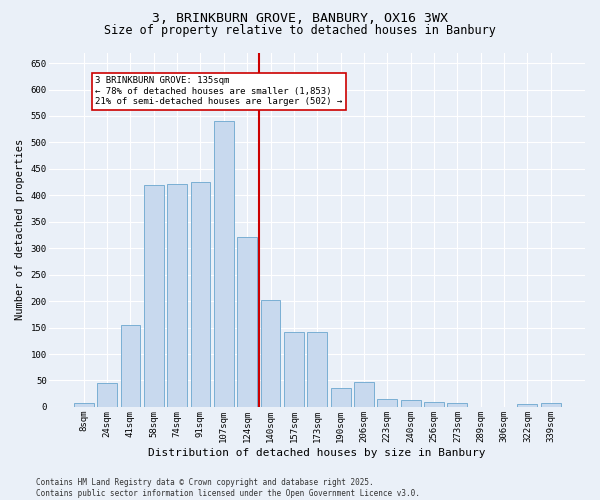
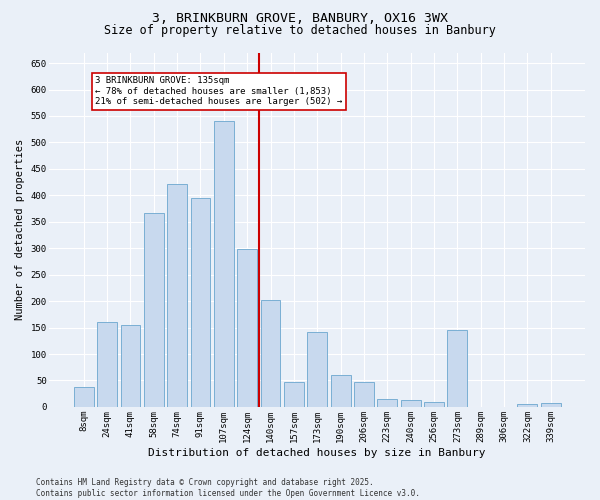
8sqm: 8 -> 38
24sqm: 45 -> 160
58sqm: 420 -> 366
91sqm: 425 -> 394
124sqm: 322 -> 298
157sqm: 142 -> 48
190sqm: 35 -> 60
273sqm: 8 -> 146
